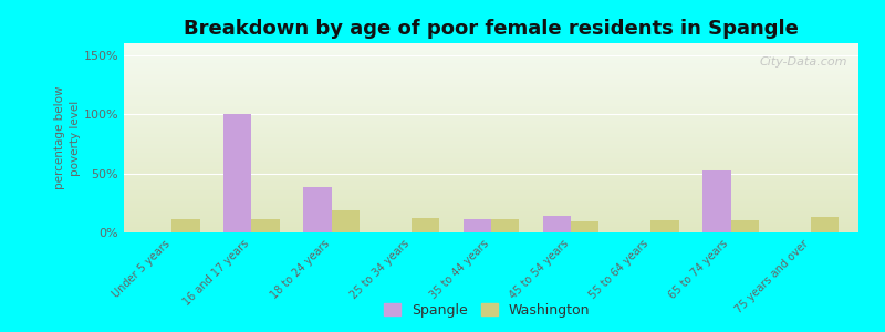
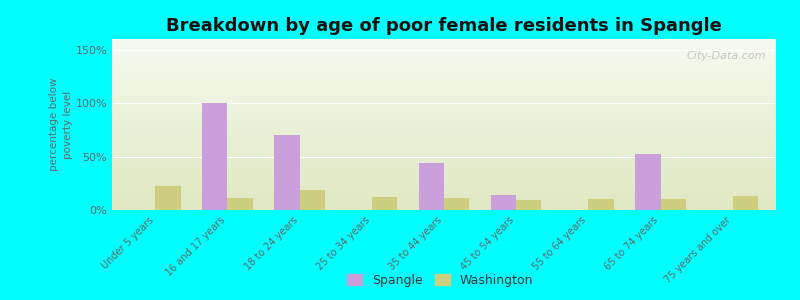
Washington/Under 5 years: 11% -> 22%
Spangle/18 to 24 years: 38% -> 70%
Spangle/35 to 44 years: 11% -> 44%
